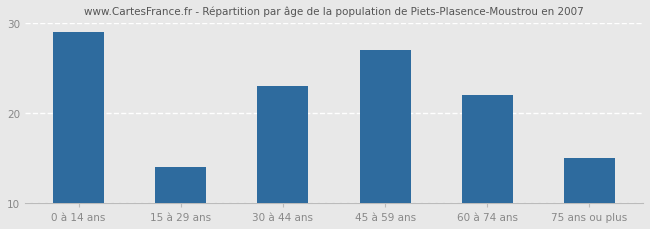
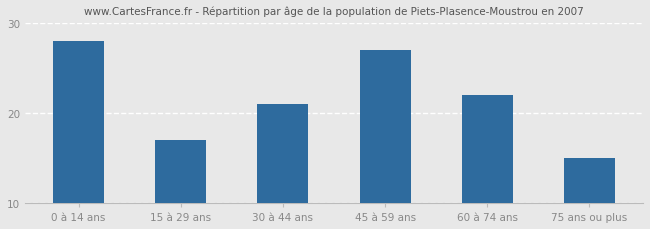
0 à 14 ans: 29 -> 28
15 à 29 ans: 14 -> 17
30 à 44 ans: 23 -> 21
